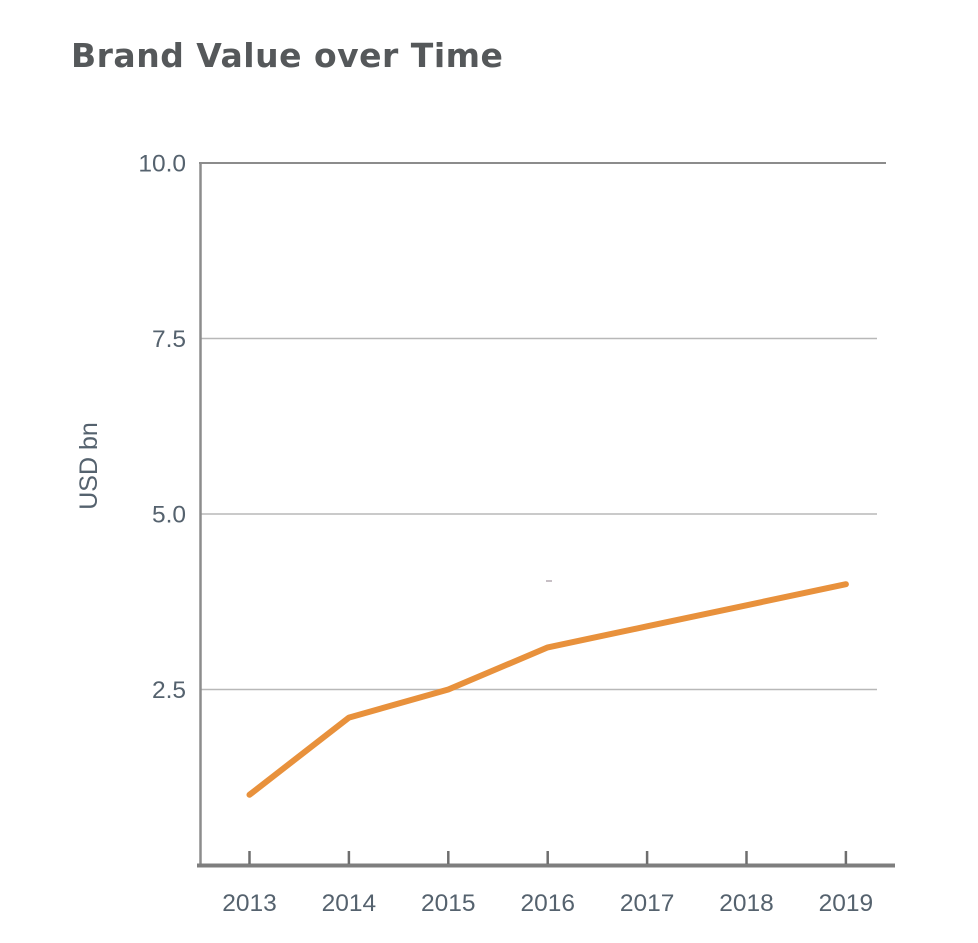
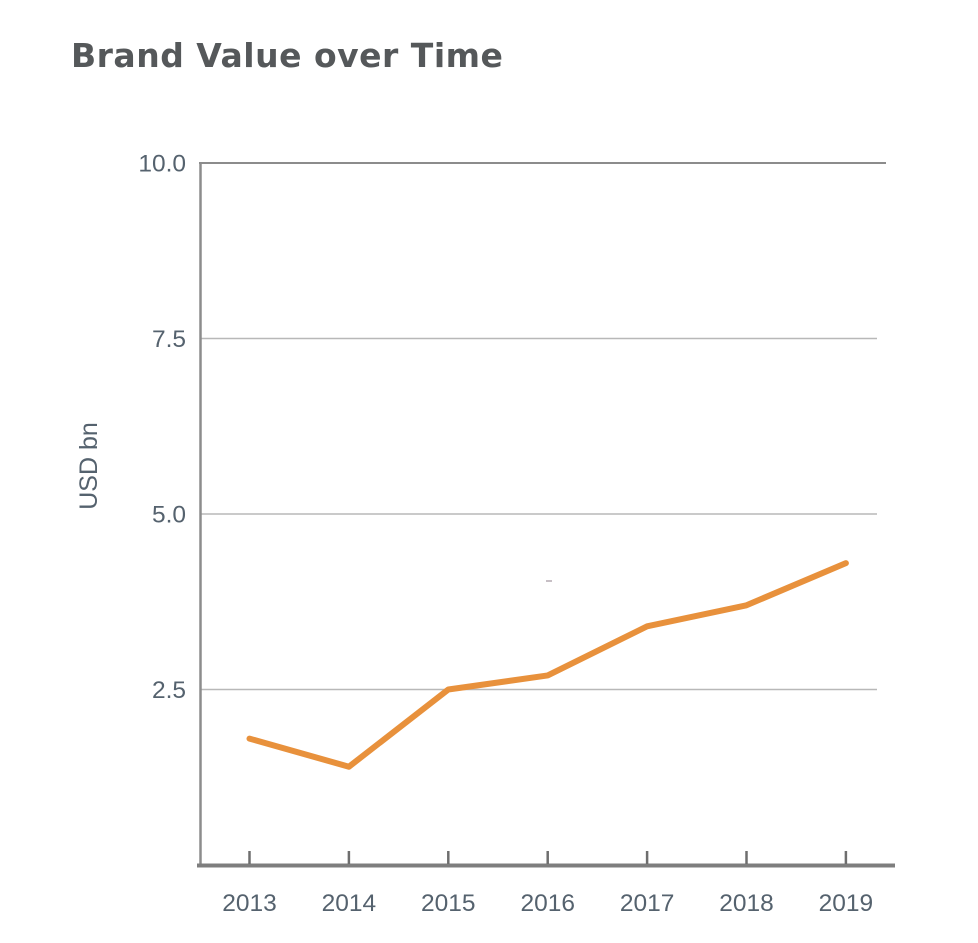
2013: 1.0 -> 1.8
2014: 2.1 -> 1.4
2016: 3.1 -> 2.7
2019: 4.0 -> 4.3
